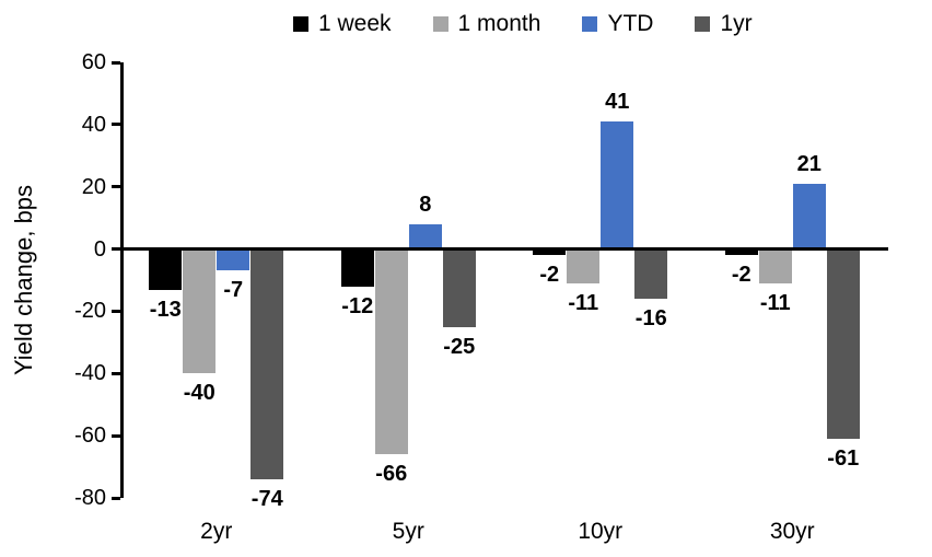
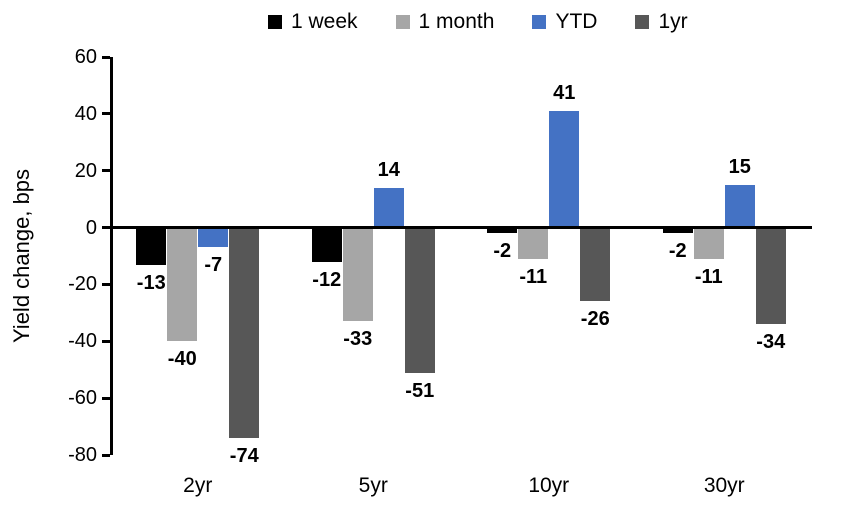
1 month/5yr: -66 -> -33
YTD/5yr: 8 -> 14
1yr/5yr: -25 -> -51
1yr/10yr: -16 -> -26
YTD/30yr: 21 -> 15
1yr/30yr: -61 -> -34
